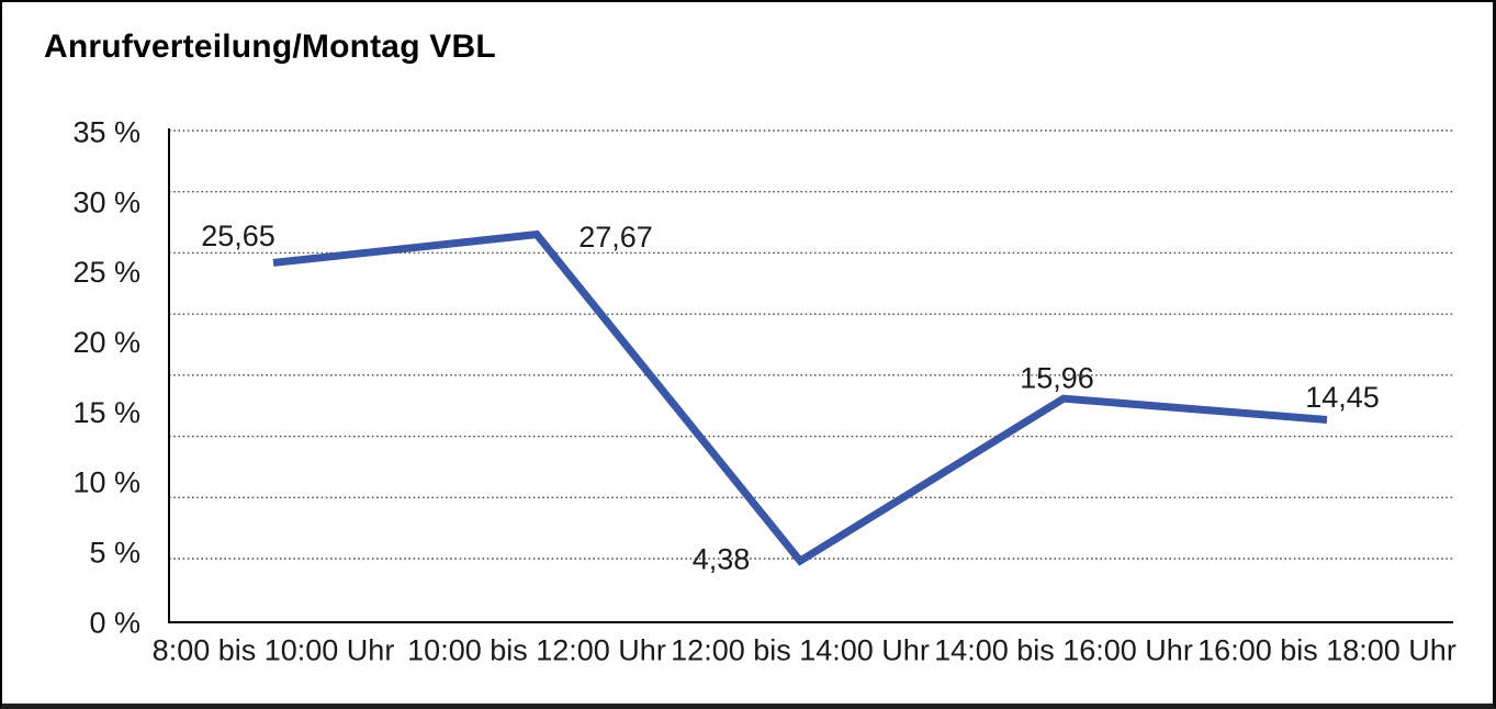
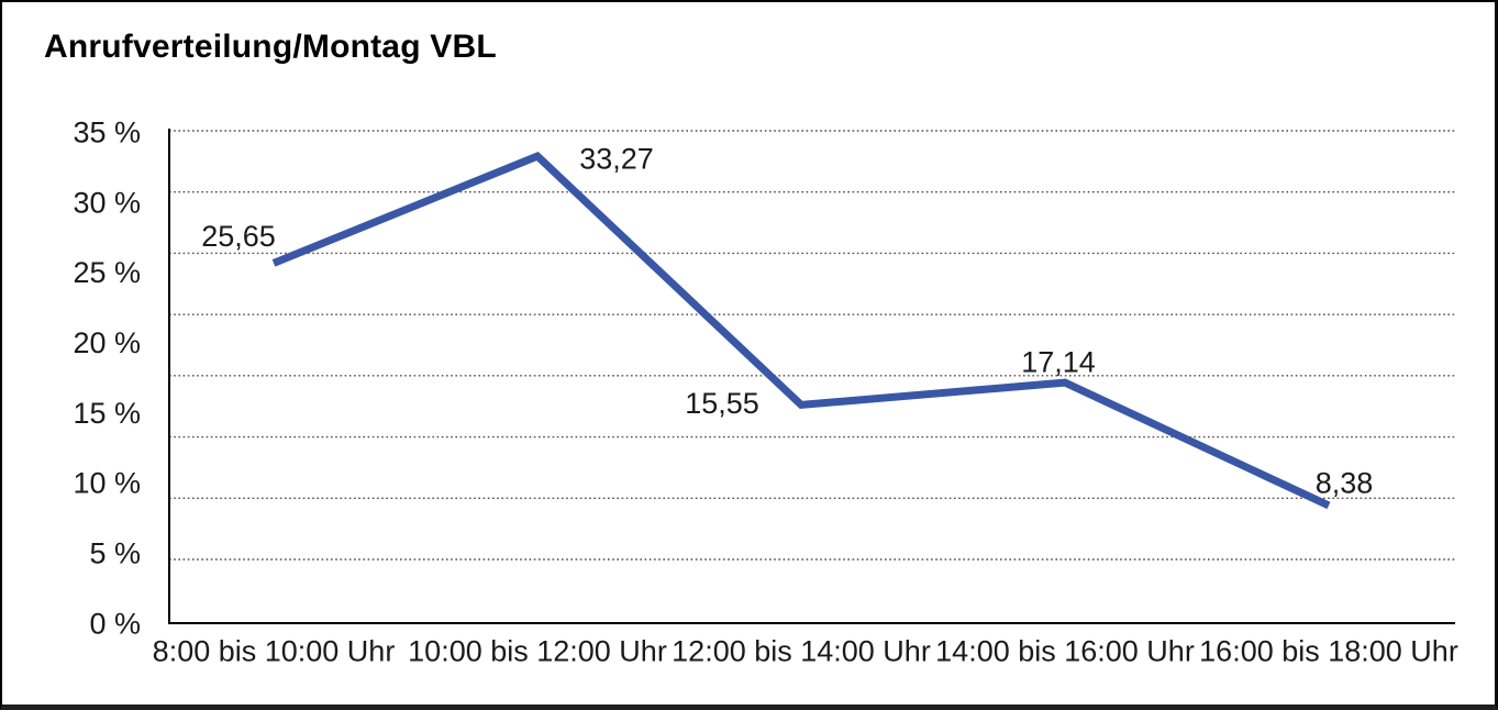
10:00 bis 12:00 Uhr: 27,67 -> 33,27
12:00 bis 14:00 Uhr: 4,38 -> 15,55
14:00 bis 16:00 Uhr: 15,96 -> 17,14
16:00 bis 18:00 Uhr: 14,45 -> 8,38
